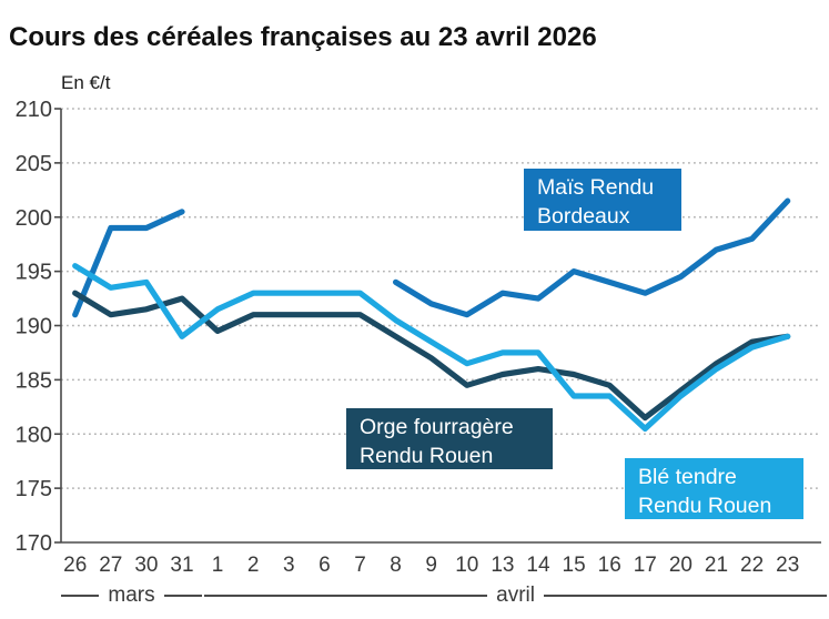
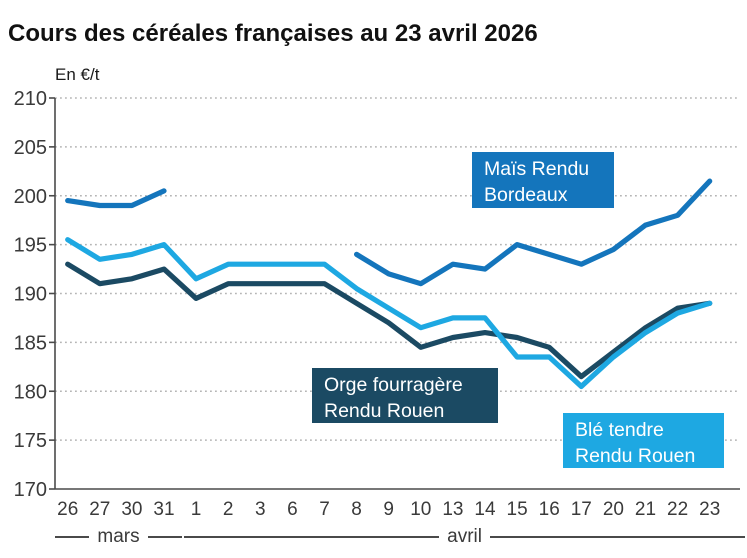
Maïs Rendu Bordeaux/26: 191 -> 200
Blé tendre Rendu Rouen/31: 189 -> 195
